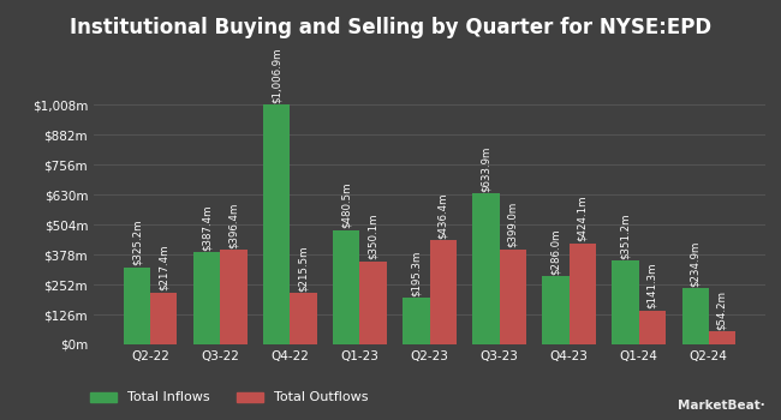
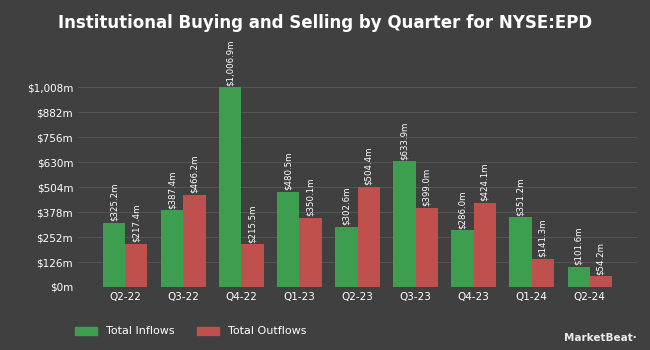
Total Outflows/Q3-22: $396.4m -> $466.2m
Total Inflows/Q2-23: $195.3m -> $302.6m
Total Outflows/Q2-23: $436.4m -> $504.4m
Total Inflows/Q2-24: $234.9m -> $101.6m
